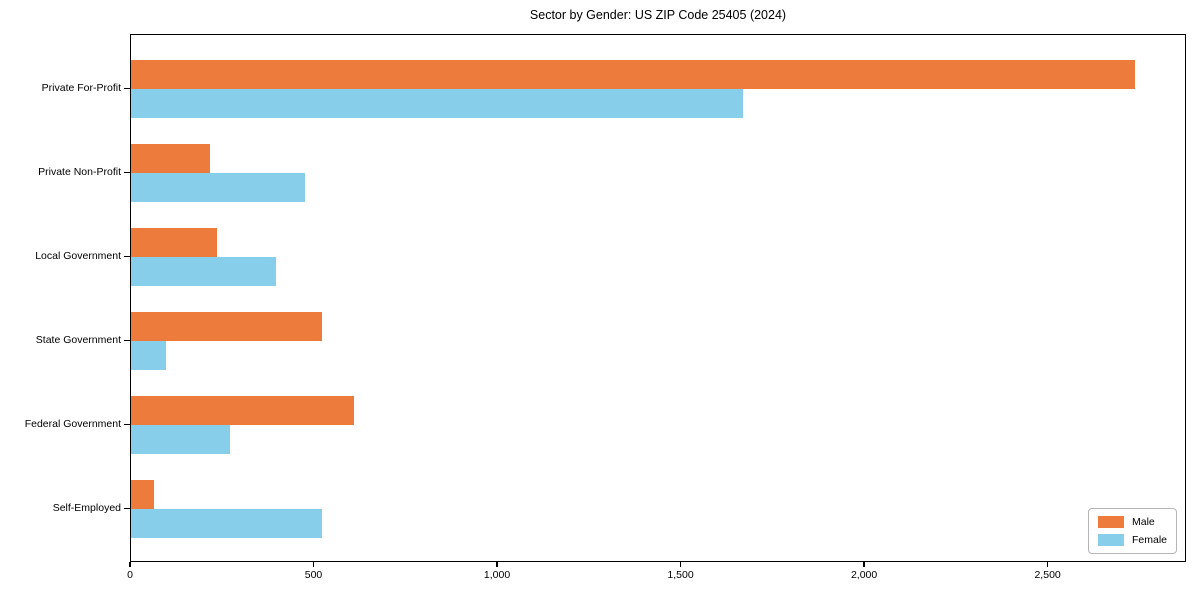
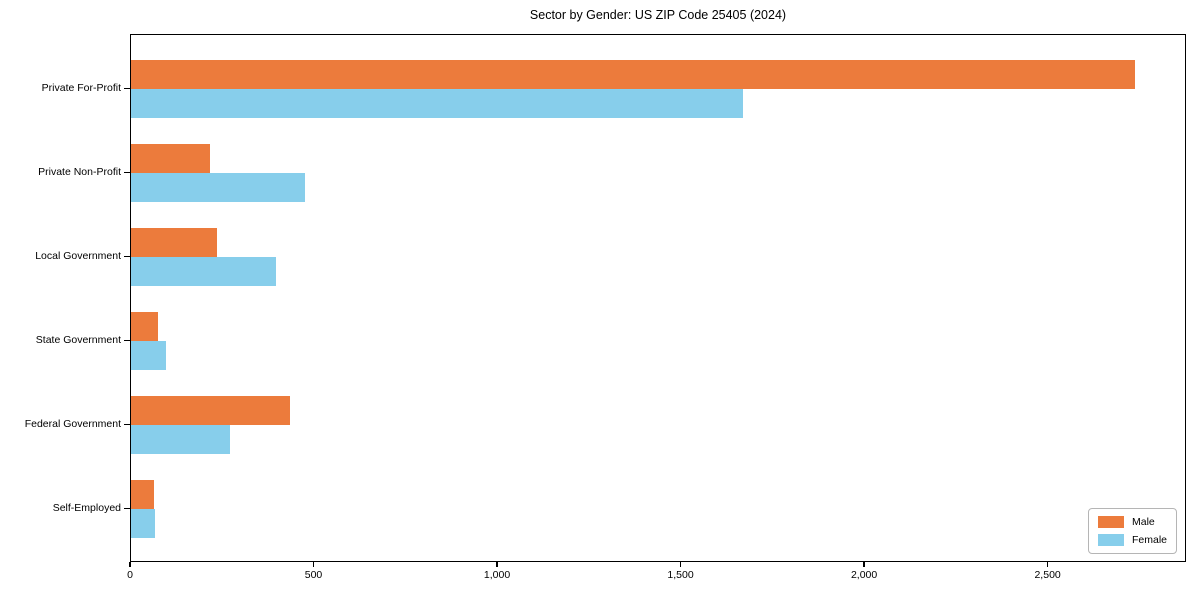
Male/State Government: 520 -> 80
Male/Federal Government: 610 -> 440
Female/Self-Employed: 520 -> 60
